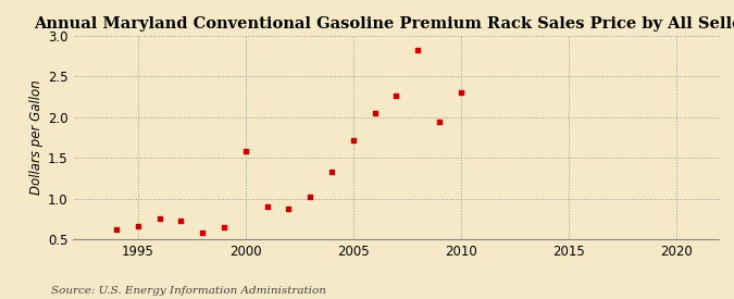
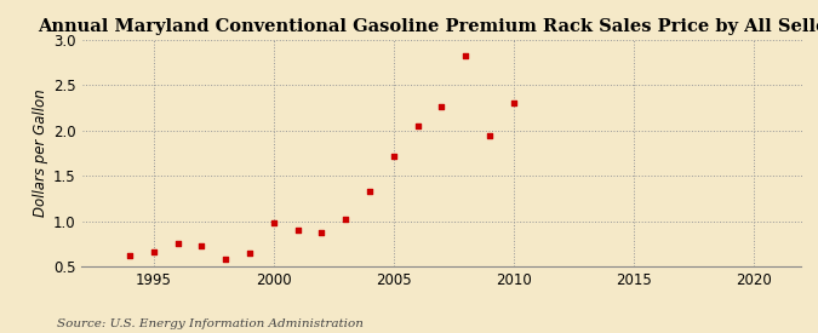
2000: 1.58 -> 0.98
